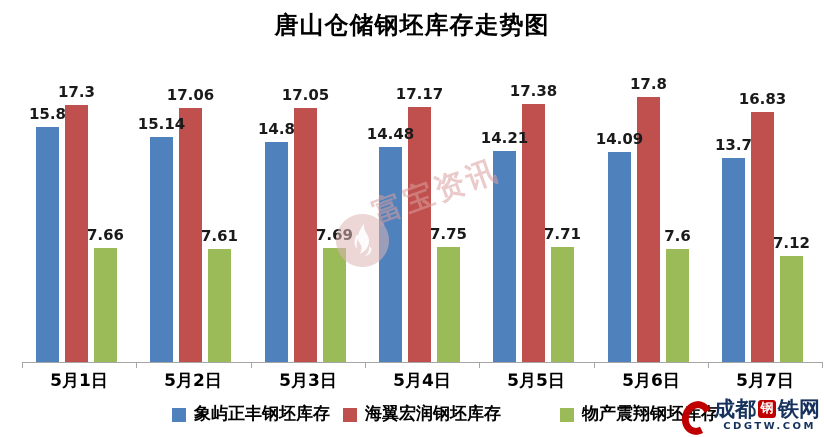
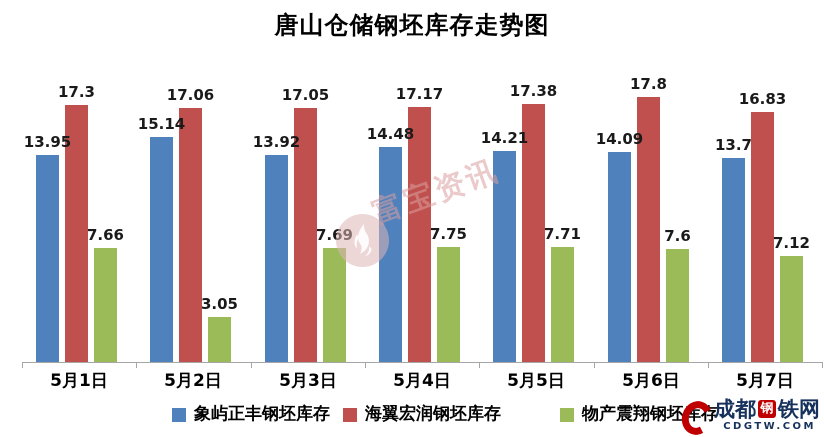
象屿正丰钢坯库存/5月1日: 15.8 -> 13.95
物产震翔钢坯库存/5月2日: 7.61 -> 3.05
象屿正丰钢坯库存/5月3日: 14.8 -> 13.92
